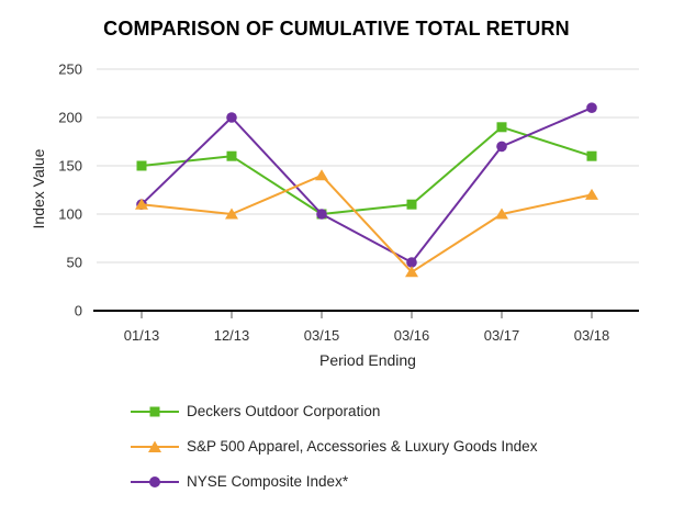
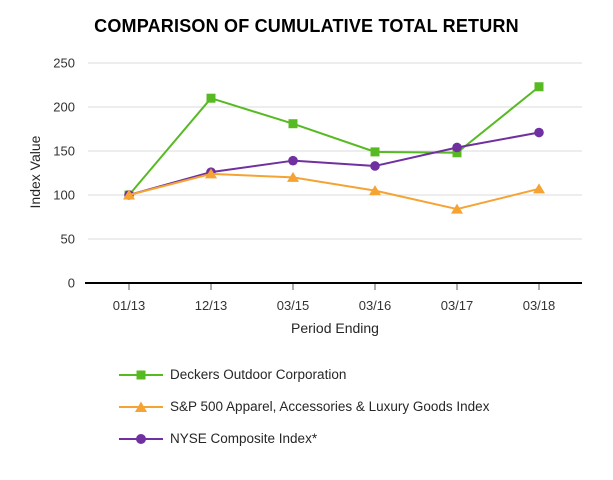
Deckers Outdoor Corporation/01/13: 150 -> 100
S&P 500 Apparel, Accessories & Luxury Goods Index/01/13: 110 -> 100
NYSE Composite Index*/01/13: 110 -> 100
Deckers Outdoor Corporation/12/13: 160 -> 210
S&P 500 Apparel, Accessories & Luxury Goods Index/12/13: 100 -> 120
NYSE Composite Index*/12/13: 200 -> 130
Deckers Outdoor Corporation/03/15: 100 -> 180
S&P 500 Apparel, Accessories & Luxury Goods Index/03/15: 140 -> 120
NYSE Composite Index*/03/15: 100 -> 140
Deckers Outdoor Corporation/03/16: 110 -> 150
S&P 500 Apparel, Accessories & Luxury Goods Index/03/16: 40 -> 100
NYSE Composite Index*/03/16: 50 -> 130
Deckers Outdoor Corporation/03/17: 190 -> 150
S&P 500 Apparel, Accessories & Luxury Goods Index/03/17: 100 -> 80
NYSE Composite Index*/03/17: 170 -> 150
Deckers Outdoor Corporation/03/18: 160 -> 220
S&P 500 Apparel, Accessories & Luxury Goods Index/03/18: 120 -> 110
NYSE Composite Index*/03/18: 210 -> 170
